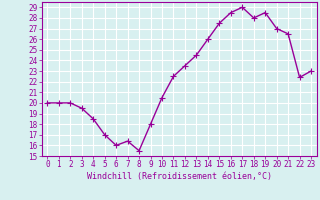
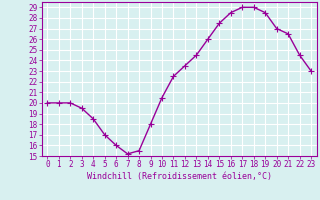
7: 16.4 -> 15.2
18: 28.0 -> 29.0
22: 22.4 -> 24.5
